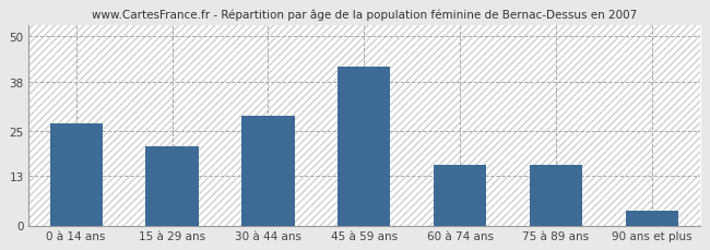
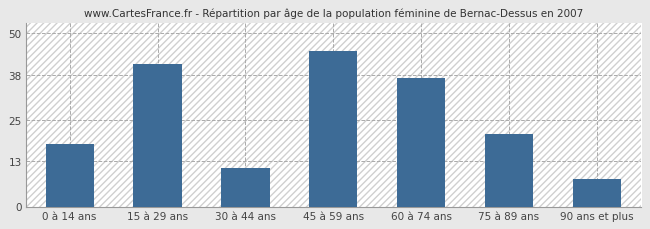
0 à 14 ans: 27 -> 18
15 à 29 ans: 21 -> 41
30 à 44 ans: 29 -> 11
45 à 59 ans: 42 -> 45
60 à 74 ans: 16 -> 37
75 à 89 ans: 16 -> 21
90 ans et plus: 4 -> 8
